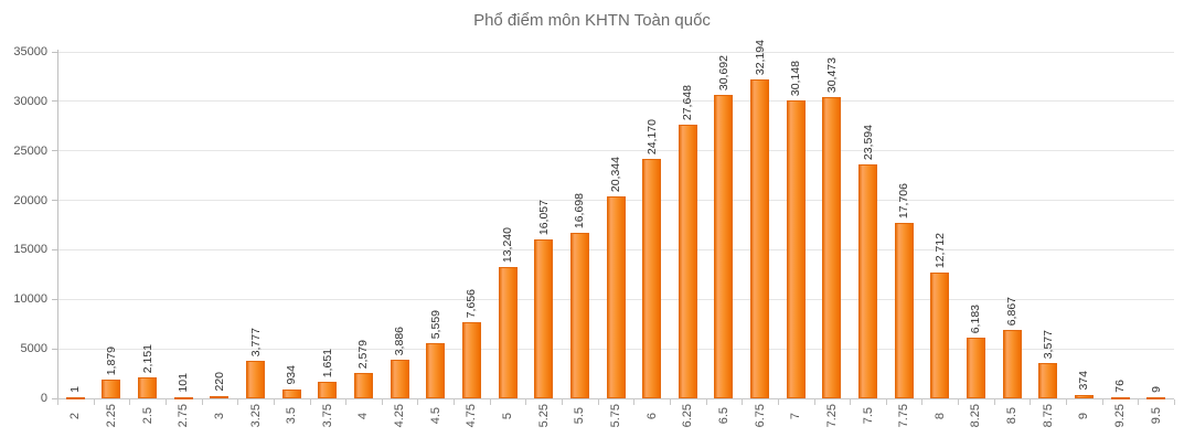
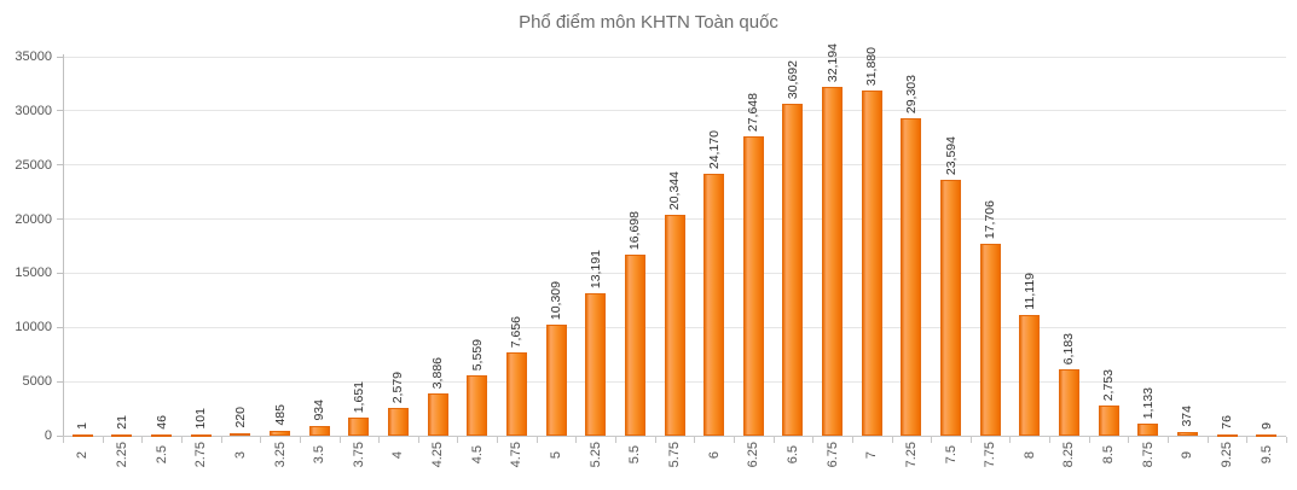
2.25: 1,879 -> 21
2.5: 2,151 -> 46
3.25: 3,777 -> 485
5: 13,240 -> 10,309
5.25: 16,057 -> 13,191
7: 30,148 -> 31,880
7.25: 30,473 -> 29,303
8: 12,712 -> 11,119
8.5: 6,867 -> 2,753
8.75: 3,577 -> 1,133
